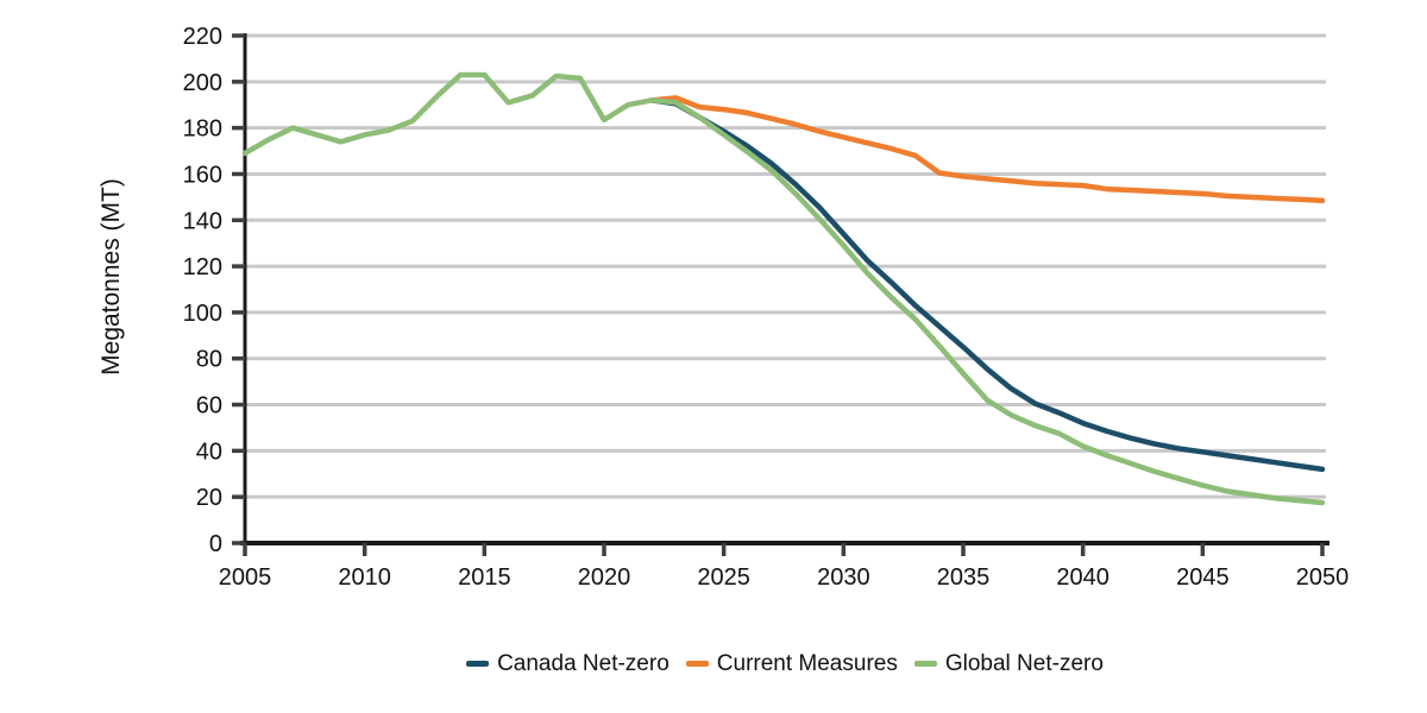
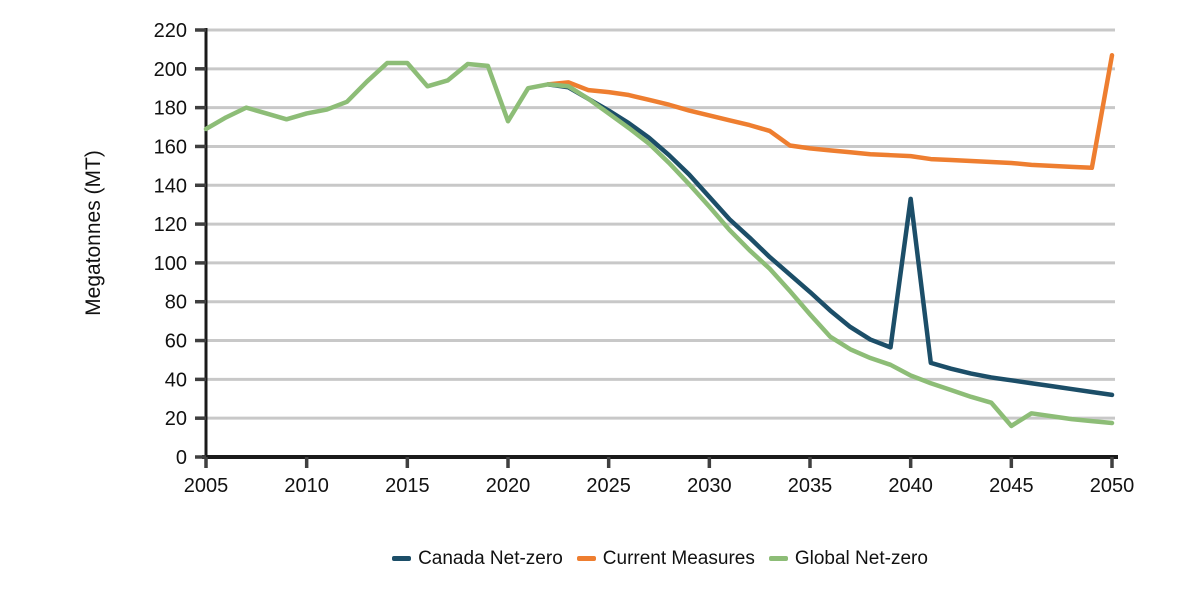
Global Net-zero/2020: 184 -> 173
Canada Net-zero/2040: 52 -> 133
Global Net-zero/2045: 25 -> 16
Current Measures/2050: 148 -> 207
